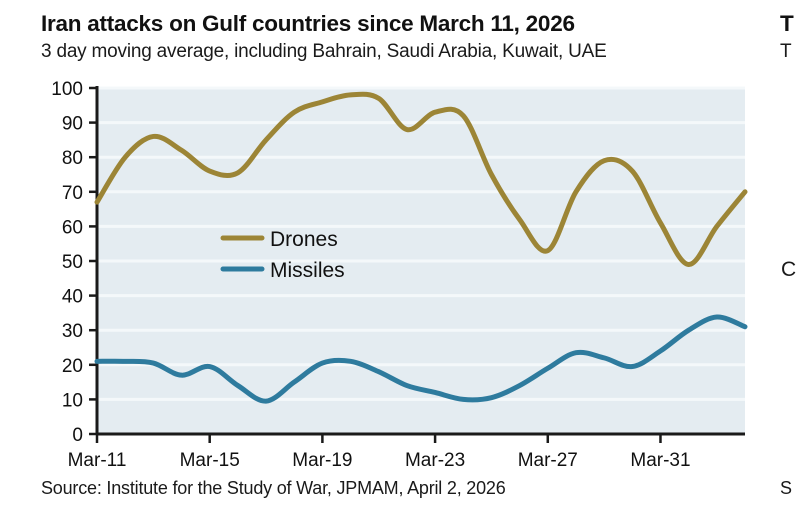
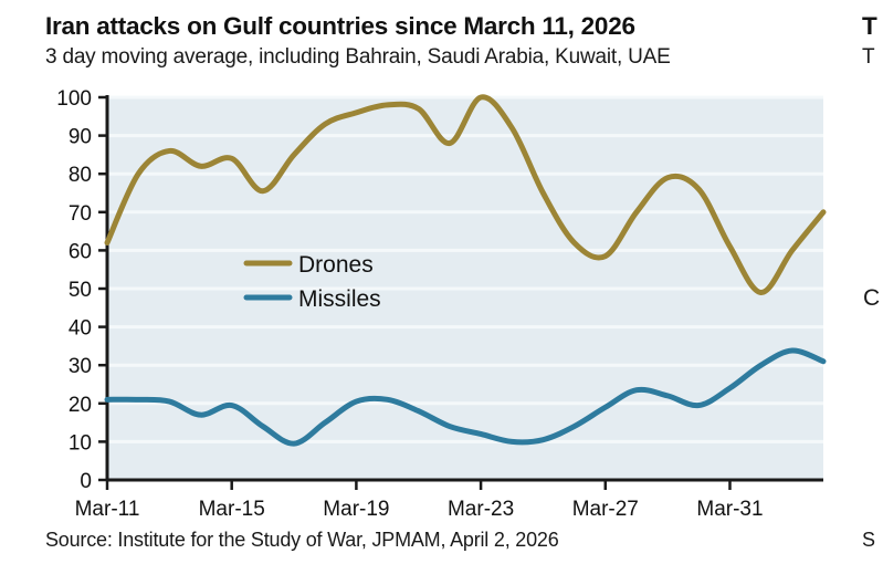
Drones/Mar-11: 67 -> 62
Drones/Mar-15: 76 -> 84
Drones/Mar-23: 93 -> 100
Drones/Mar-27: 53 -> 58
